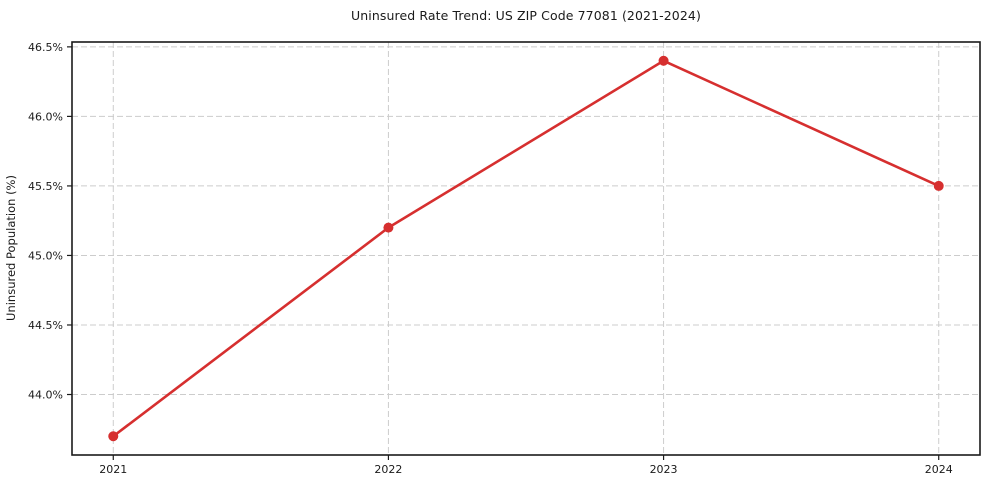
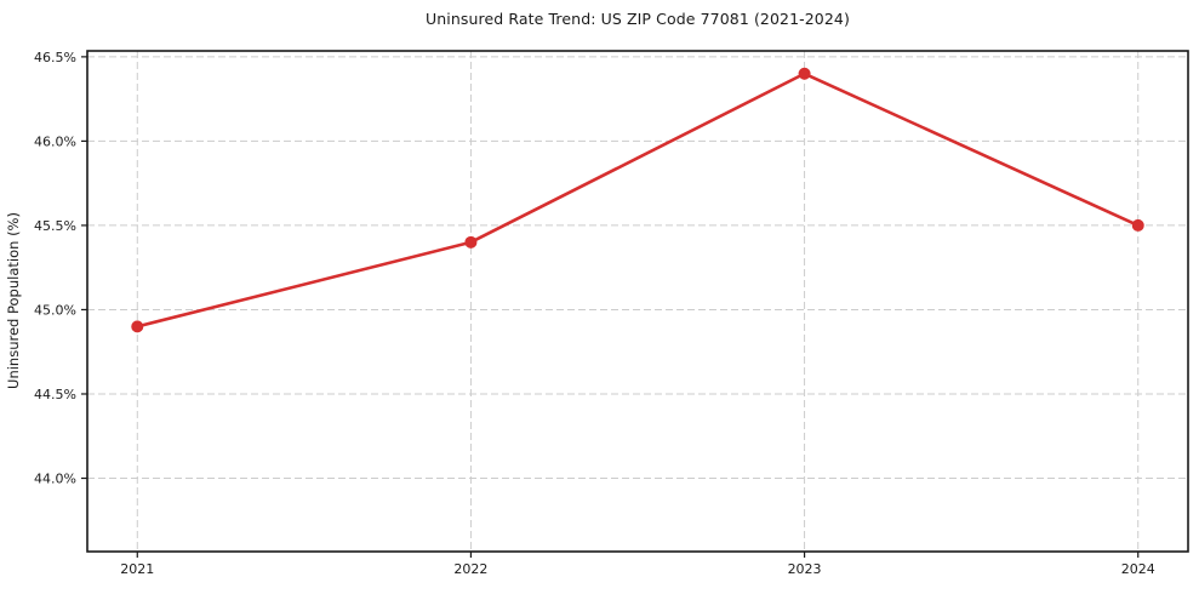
2021: 43.7% -> 44.9%
2022: 45.2% -> 45.4%
